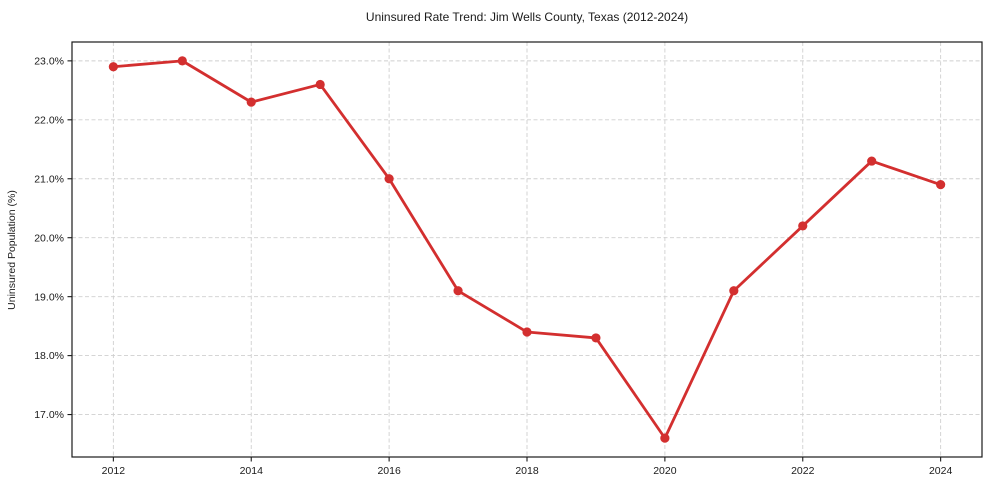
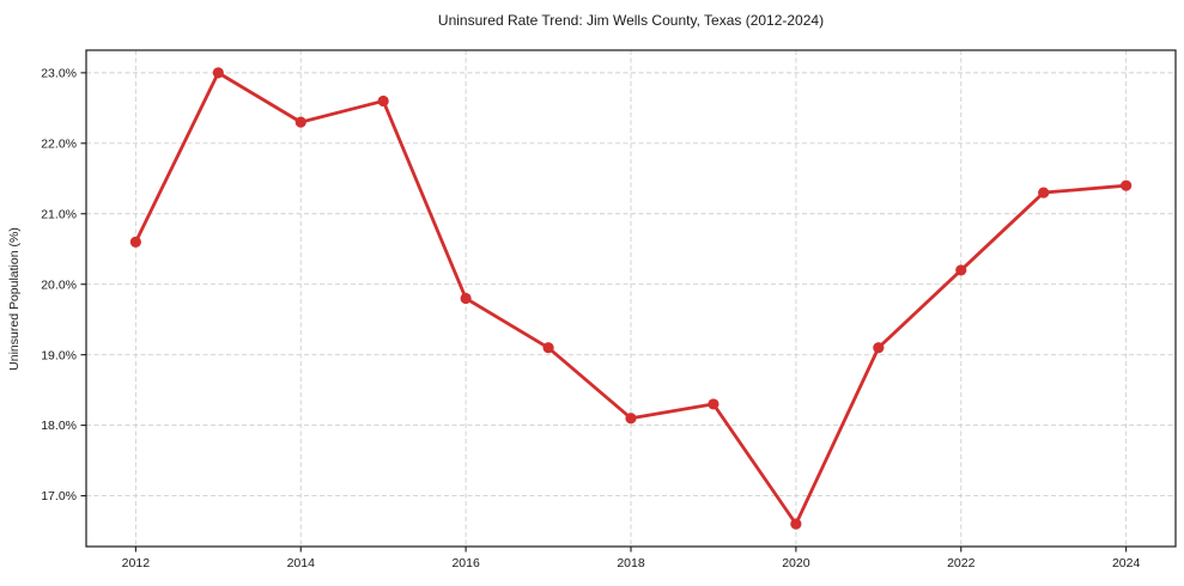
2012: 22.9% -> 20.6%
2016: 21.0% -> 19.8%
2018: 18.4% -> 18.1%
2024: 20.9% -> 21.4%
